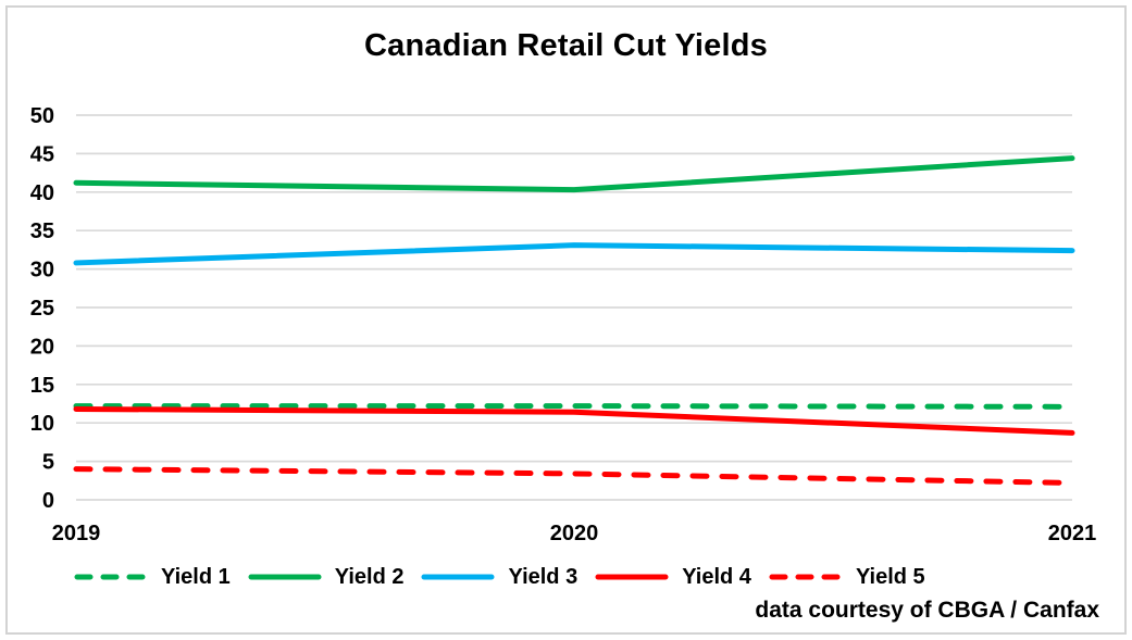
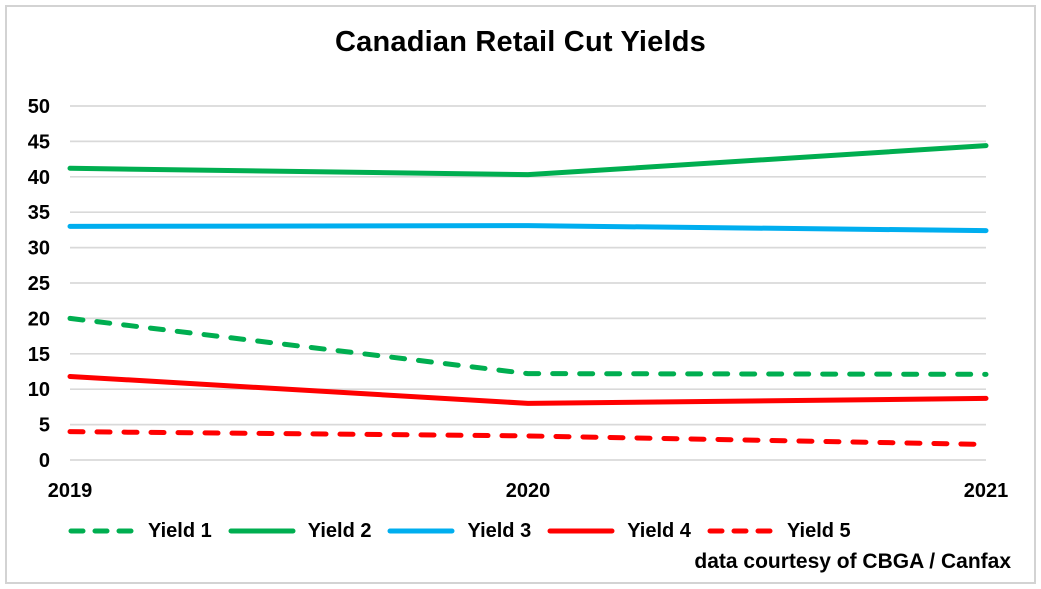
Yield 1/2019: 12 -> 20
Yield 3/2019: 31 -> 33
Yield 4/2020: 11 -> 8
